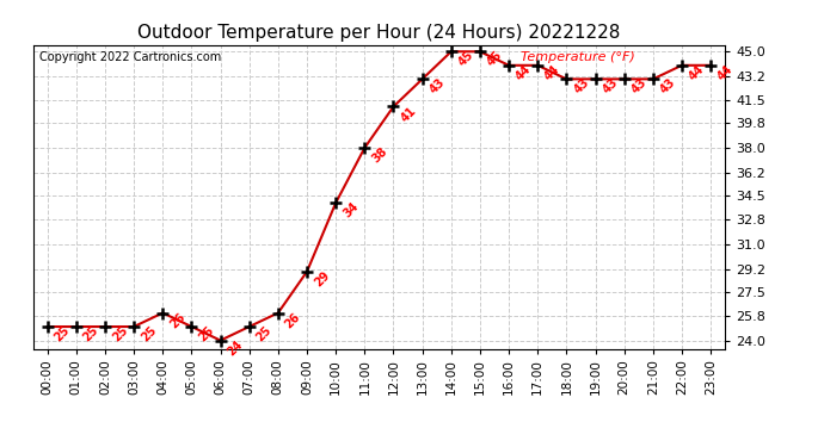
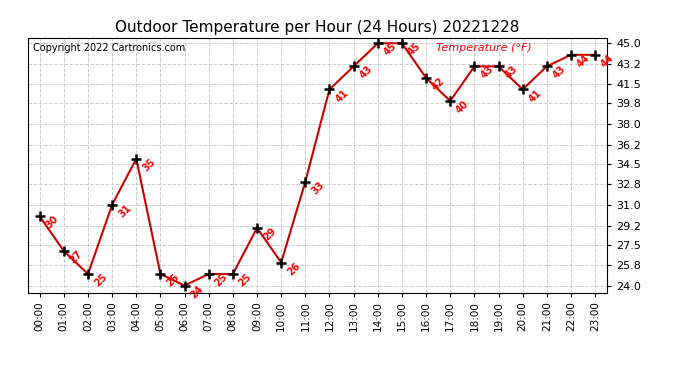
00:00: 25 -> 30
01:00: 25 -> 27
03:00: 25 -> 31
04:00: 26 -> 35
08:00: 26 -> 25
10:00: 34 -> 26
11:00: 38 -> 33
16:00: 44 -> 42
17:00: 44 -> 40
20:00: 43 -> 41
